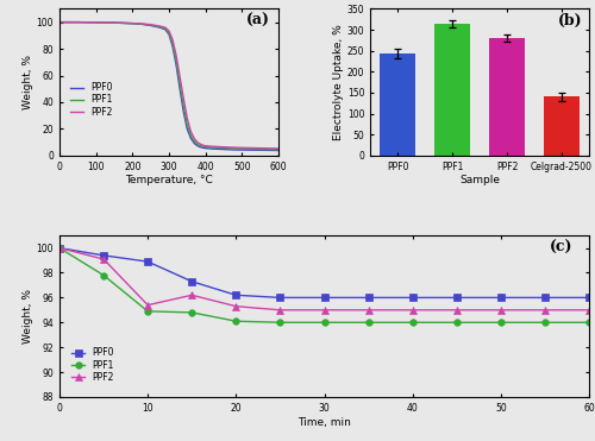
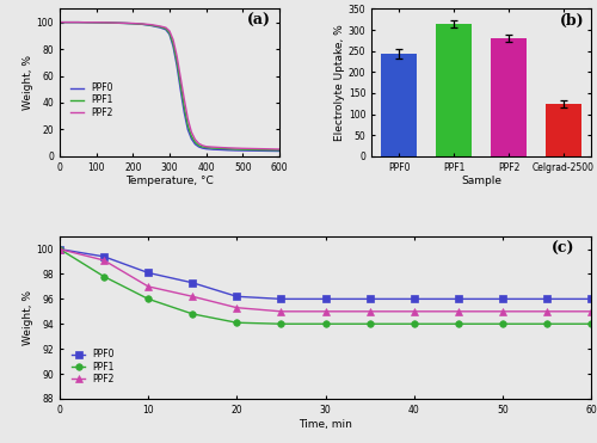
Celgrad-2500: 140 -> 124
PPF0/10: 98.9 -> 98.1
PPF1/10: 94.9 -> 96.0
PPF2/10: 95.4 -> 97.0
